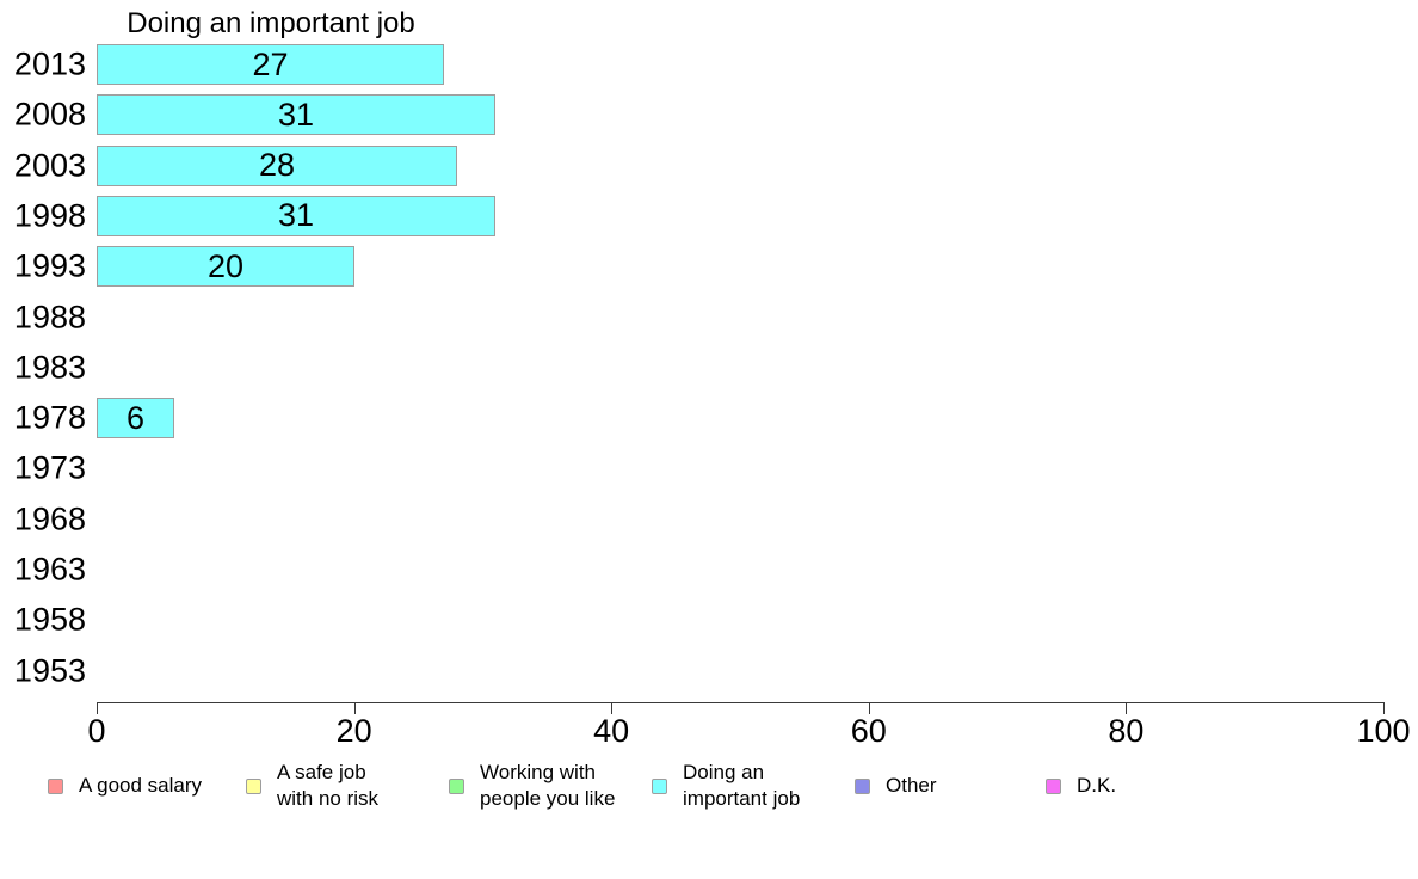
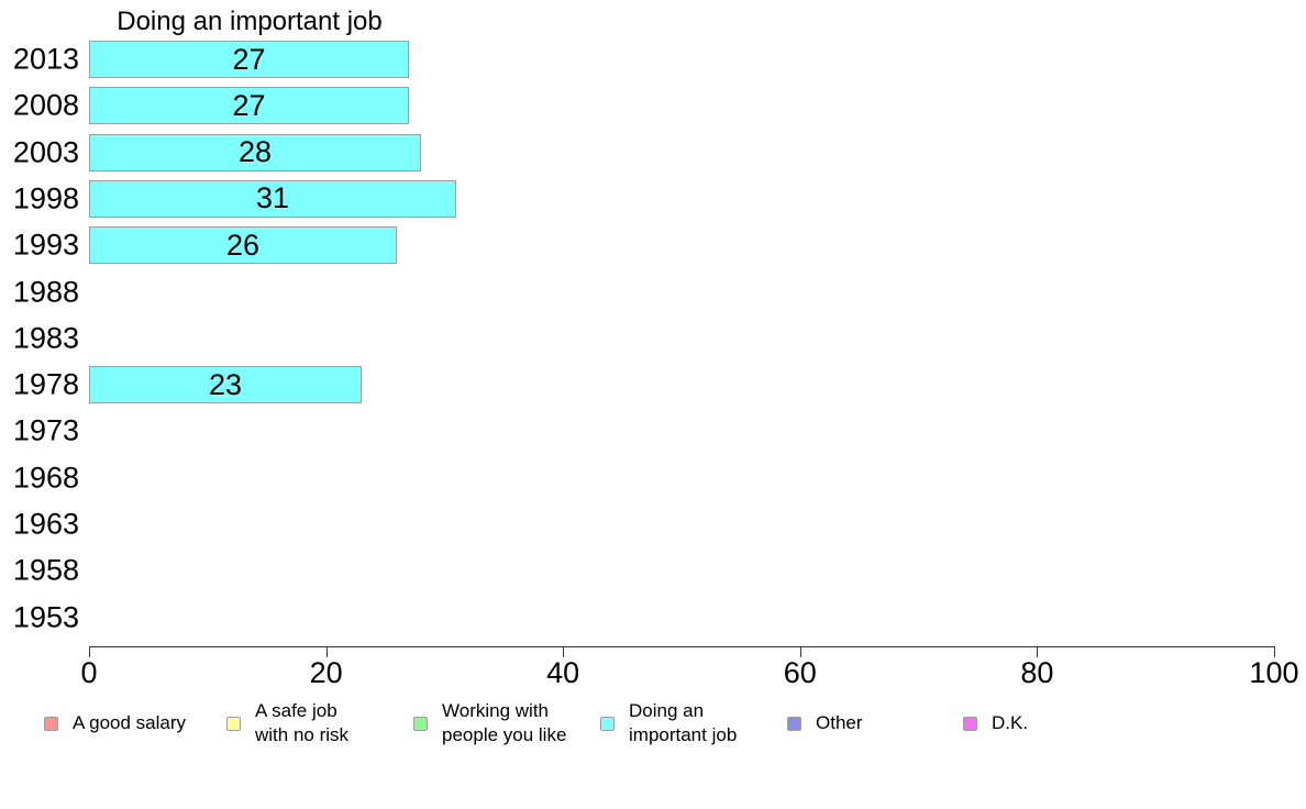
2008: 31 -> 27
1993: 20 -> 26
1978: 6 -> 23
